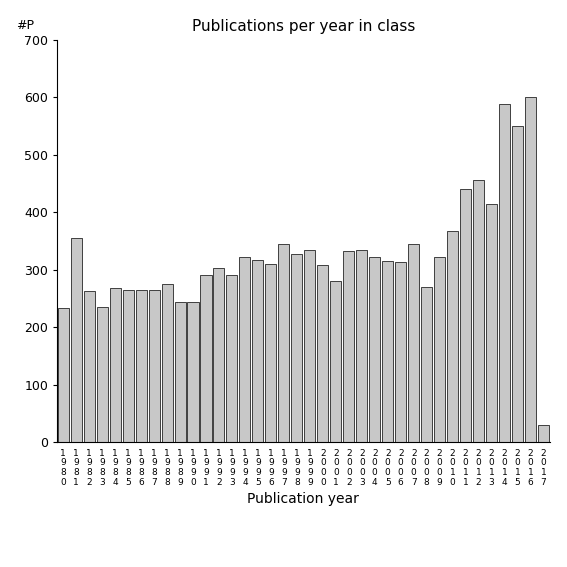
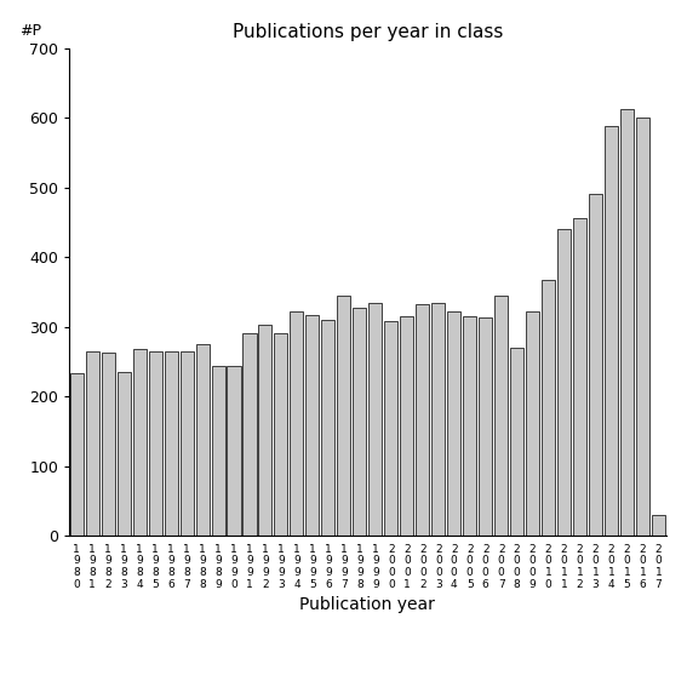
1 9 8 1: 356 -> 265
2 0 0 1: 280 -> 315
2 0 1 3: 414 -> 490
2 0 1 5: 550 -> 612
